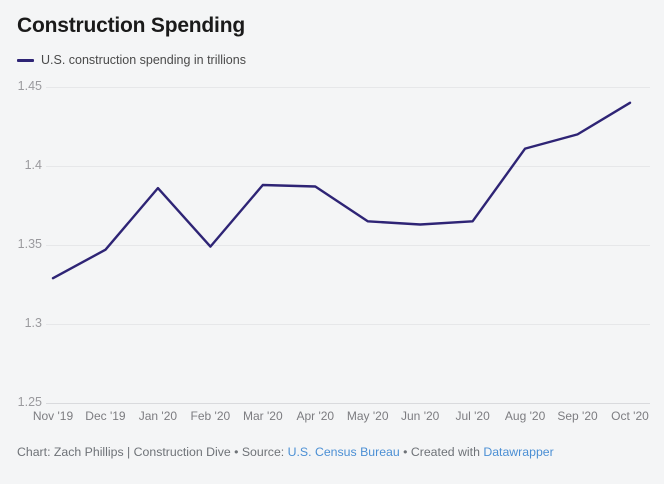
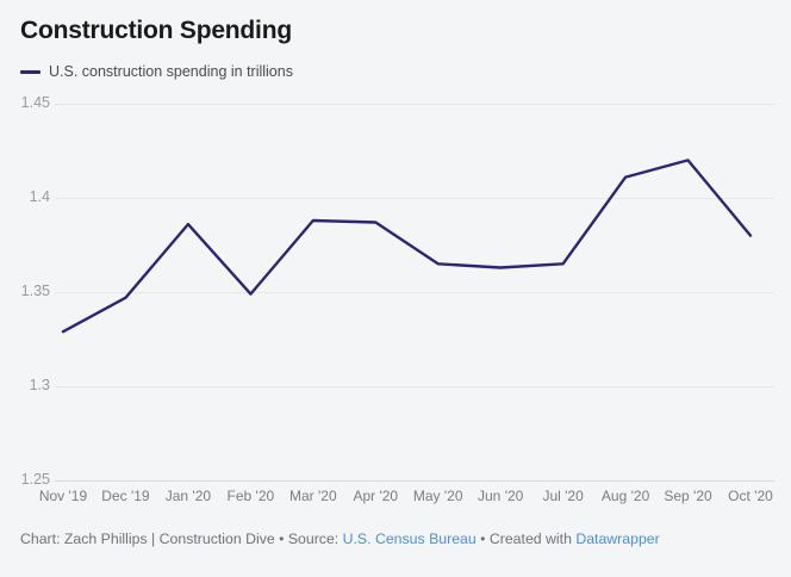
Oct '20: 1.440 -> 1.380
